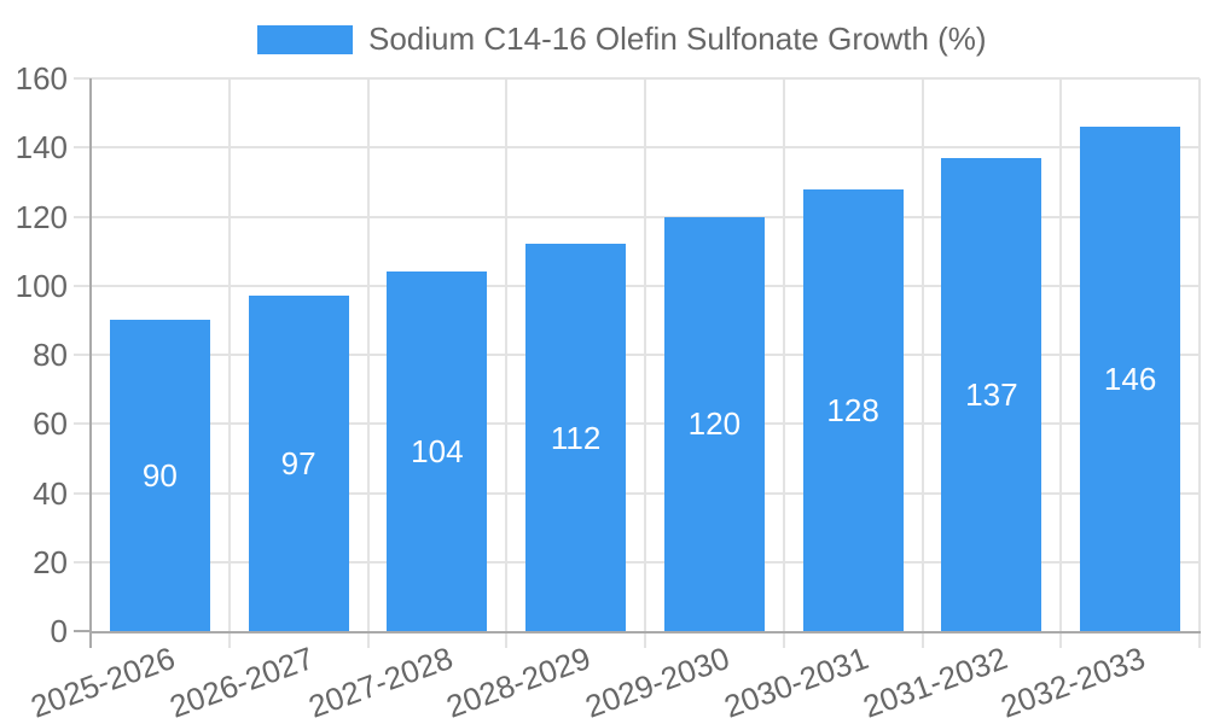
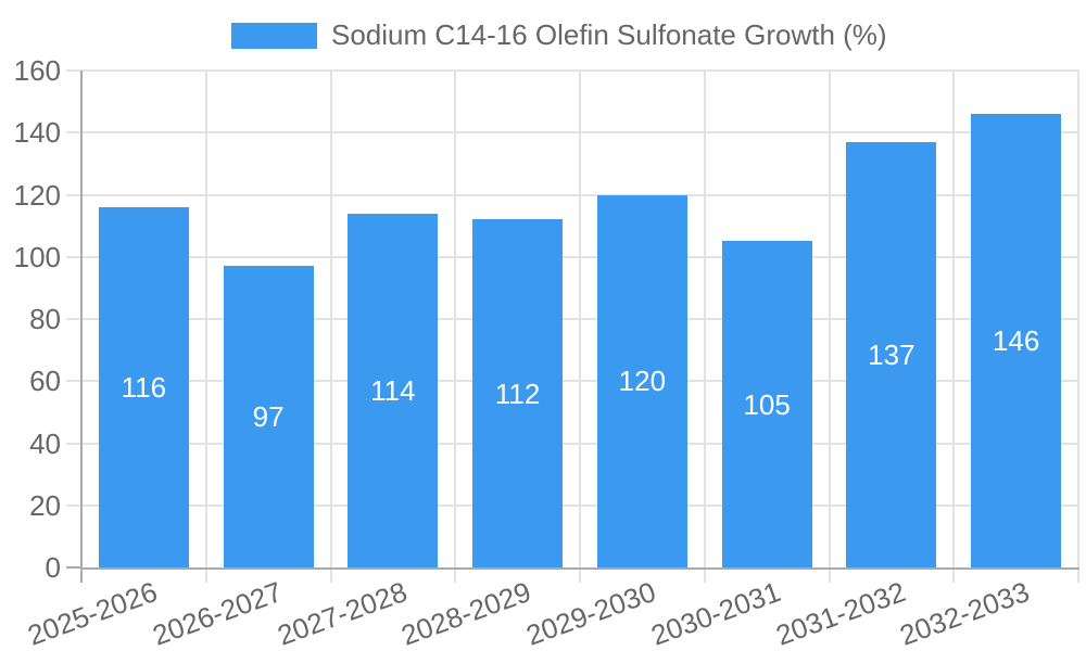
2025-2026: 90 -> 116
2027-2028: 104 -> 114
2030-2031: 128 -> 105
